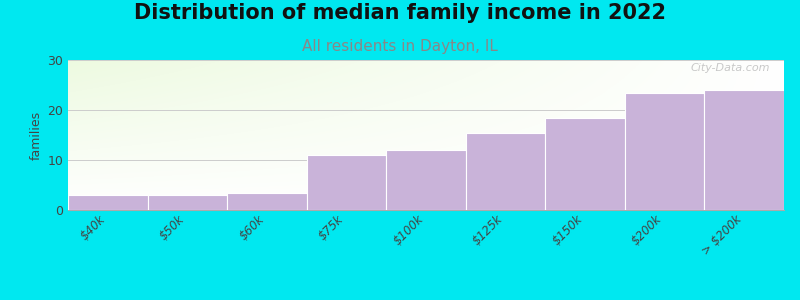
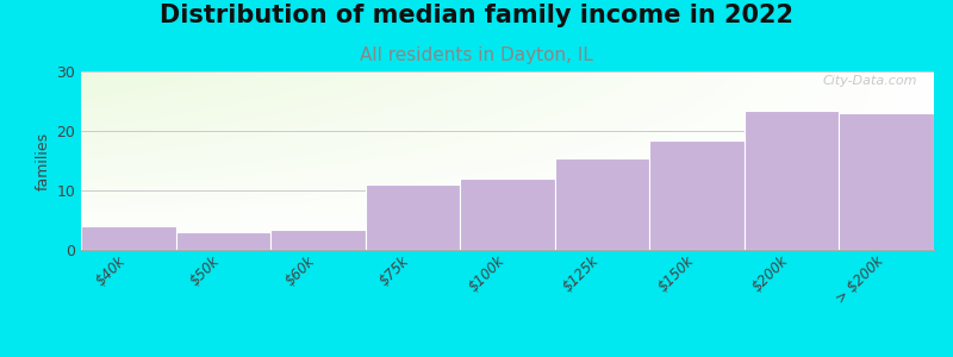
$40k: 3.0 -> 4.0
> $200k: 24.0 -> 23.0
